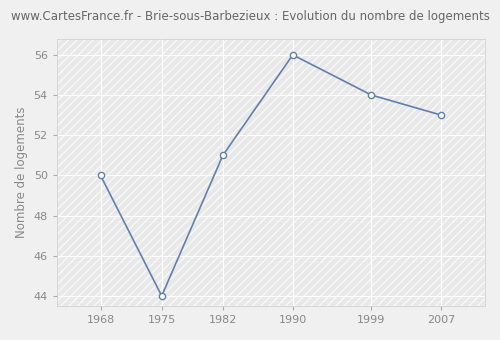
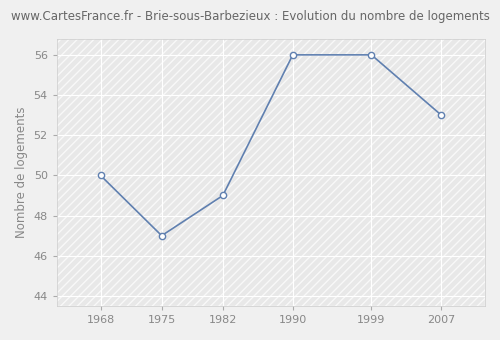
1975: 44 -> 47
1982: 51 -> 49
1999: 54 -> 56
